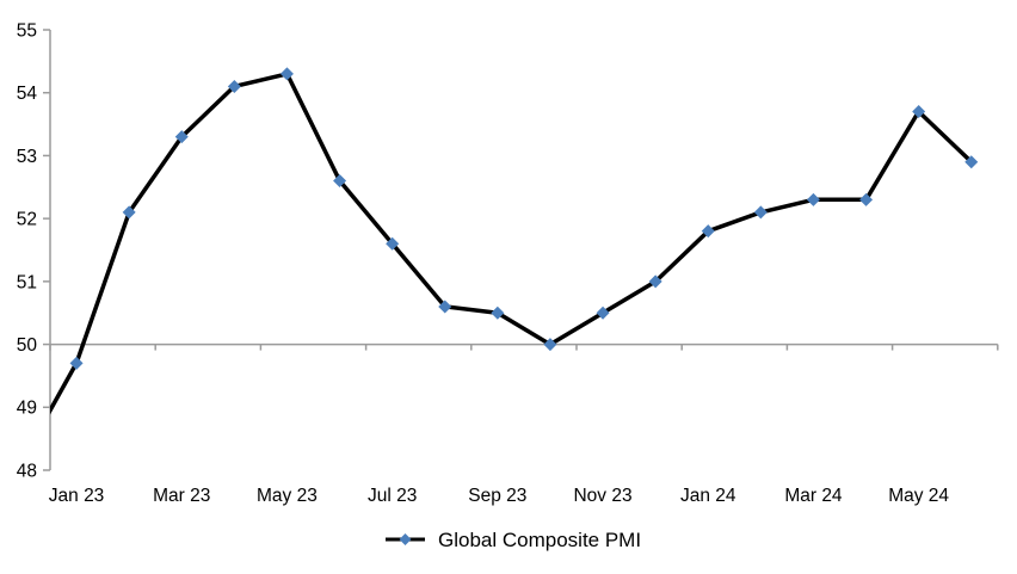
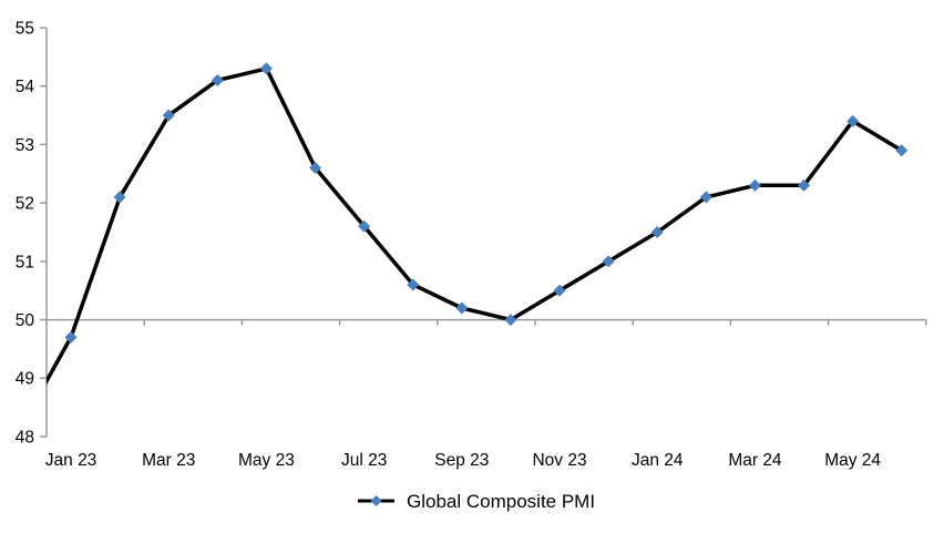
Mar 23: 53.3 -> 53.5
Sep 23: 50.5 -> 50.2
Jan 24: 51.8 -> 51.5
May 24: 53.7 -> 53.4
